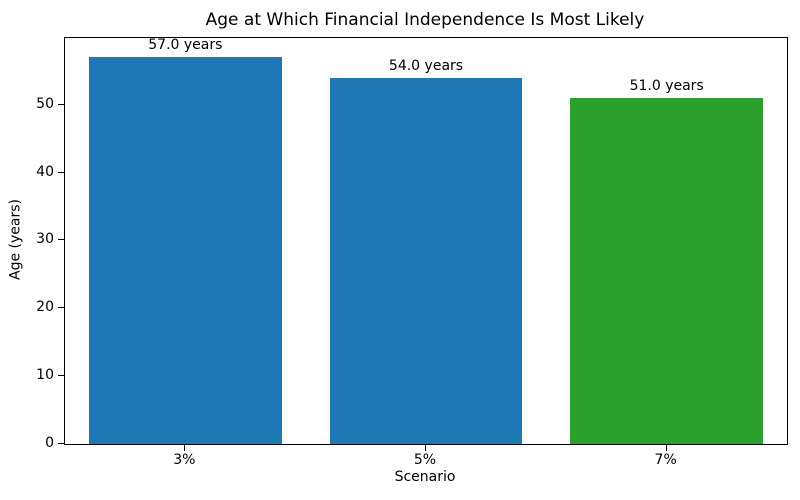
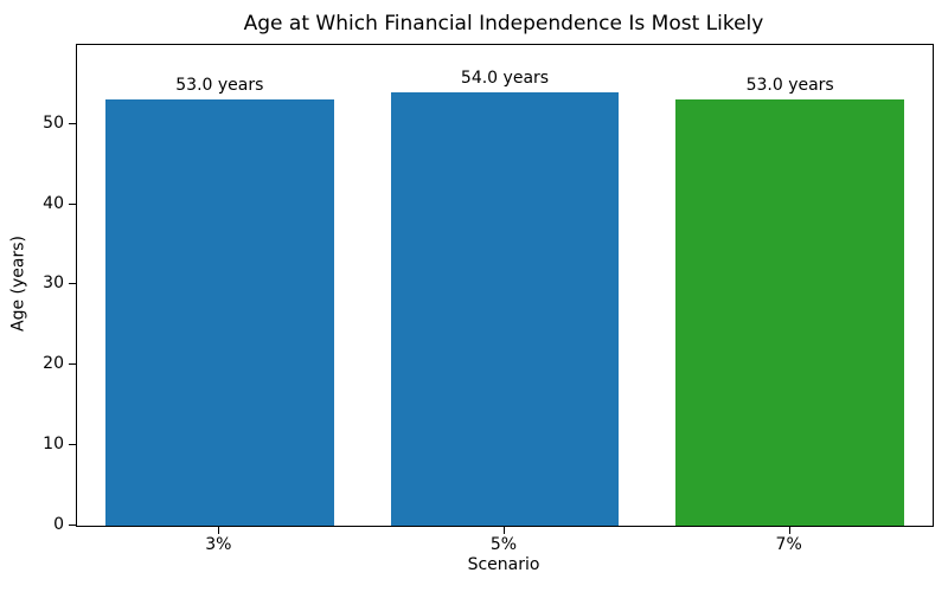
3%: 57.0 -> 53.0
7%: 51.0 -> 53.0
